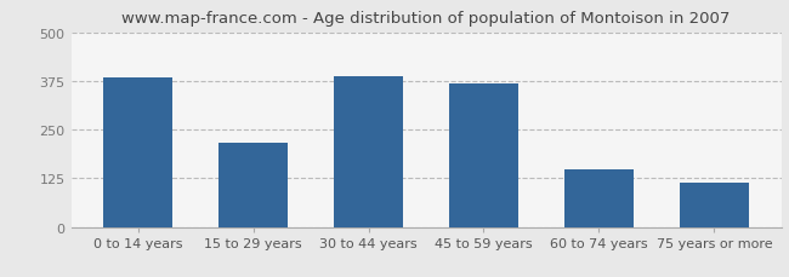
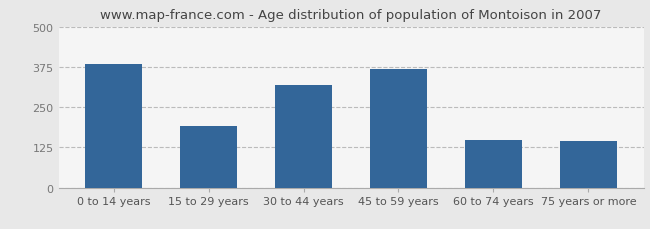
15 to 29 years: 215 -> 190
30 to 44 years: 388 -> 320
75 years or more: 113 -> 145
